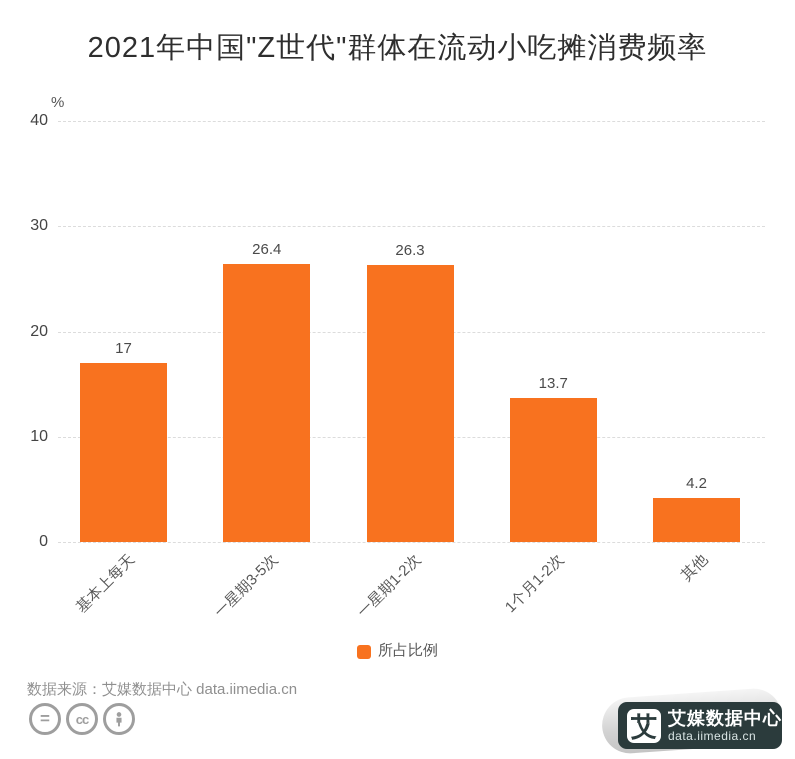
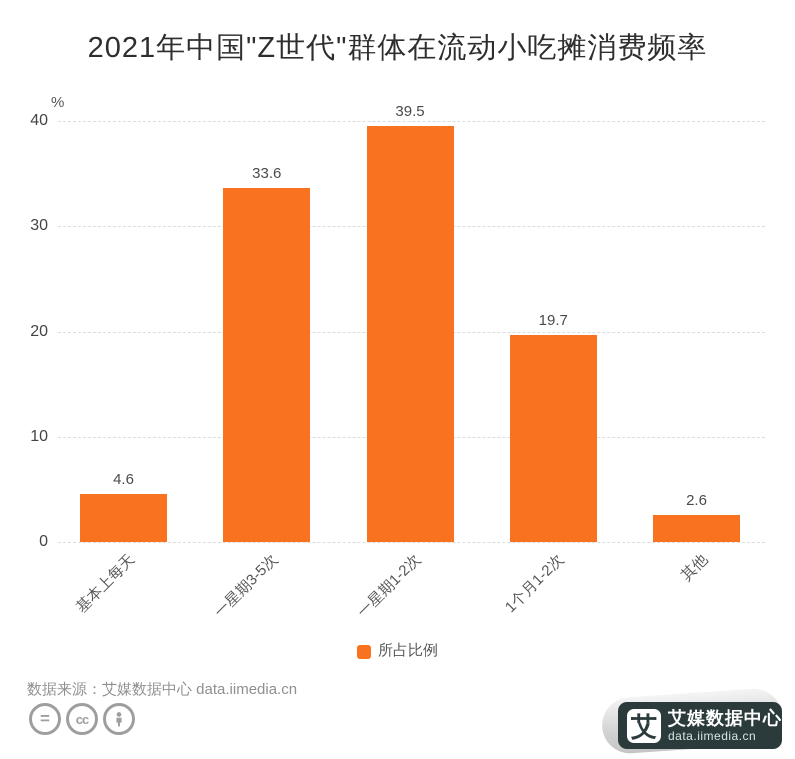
基本上每天: 17 -> 4.6
一星期3-5次: 26.4 -> 33.6
一星期1-2次: 26.3 -> 39.5
1个月1-2次: 13.7 -> 19.7
其他: 4.2 -> 2.6
